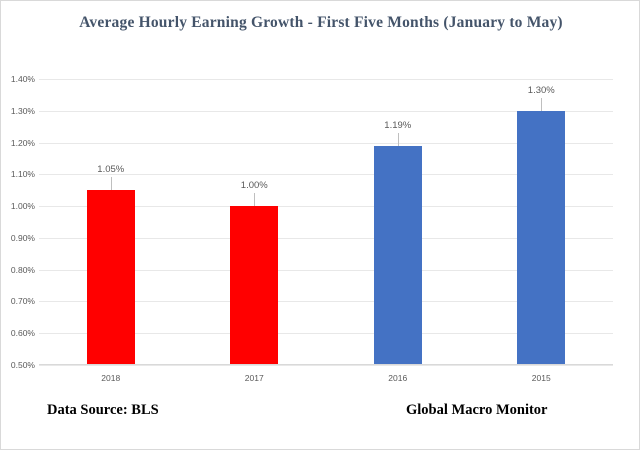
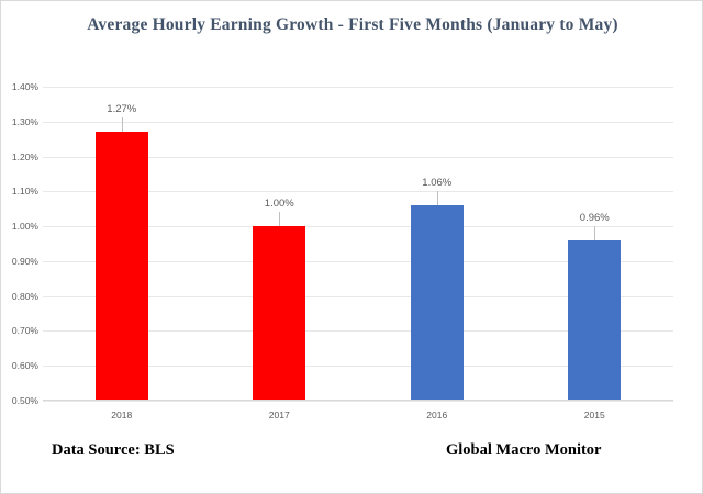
2018: 1.05% -> 1.27%
2016: 1.19% -> 1.06%
2015: 1.30% -> 0.96%
